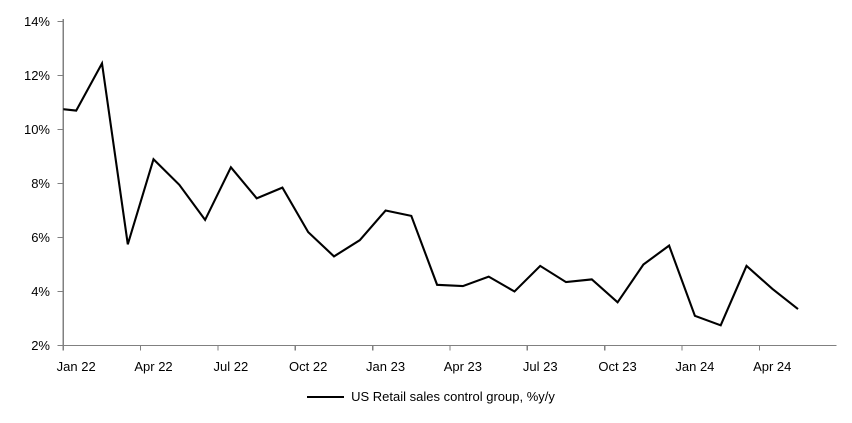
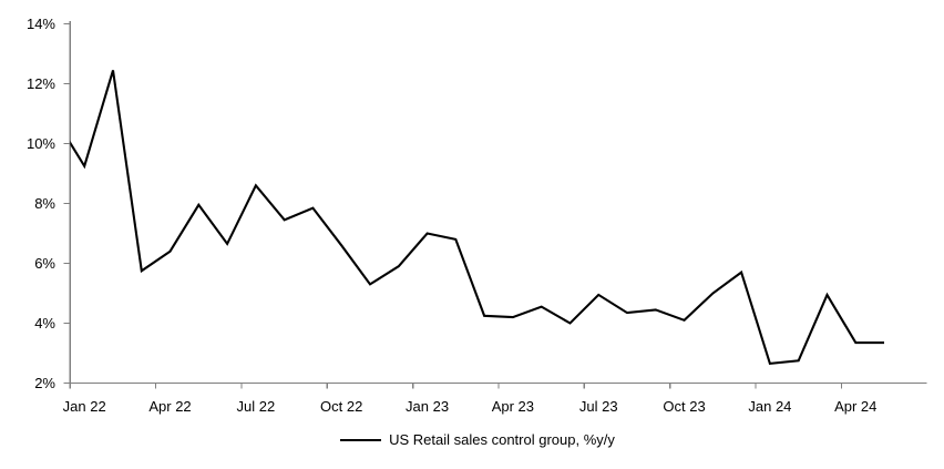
Jan 22: 10.7% -> 9.2%
Apr 22: 8.9% -> 6.4%
Oct 22: 6.2% -> 6.6%
Oct 23: 3.6% -> 4.1%
Jan 24: 3.1% -> 2.6%
Apr 24: 4.1% -> 3.4%
